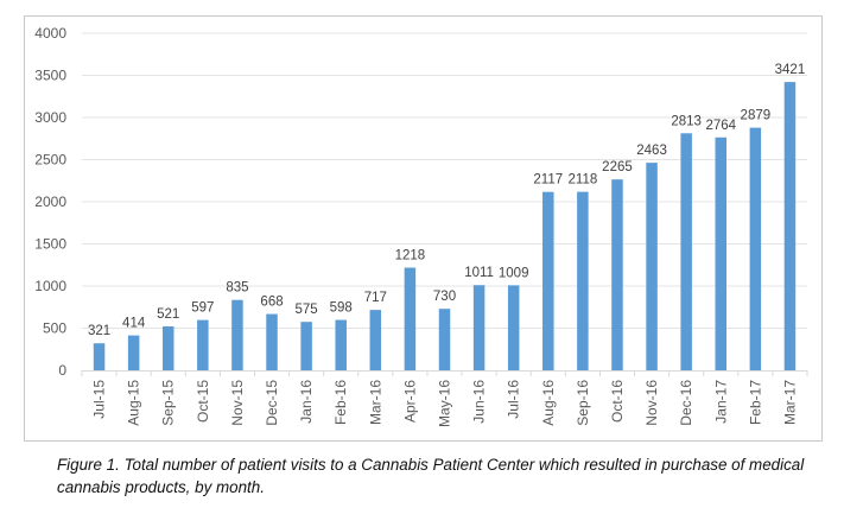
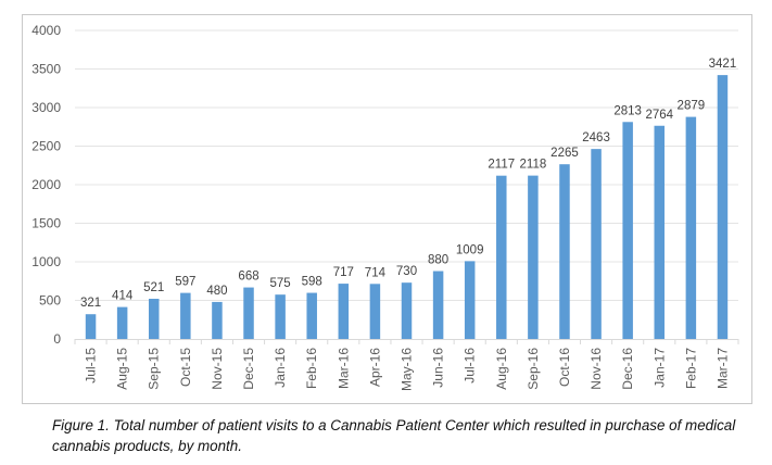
Nov-15: 835 -> 480
Apr-16: 1218 -> 714
Jun-16: 1011 -> 880
